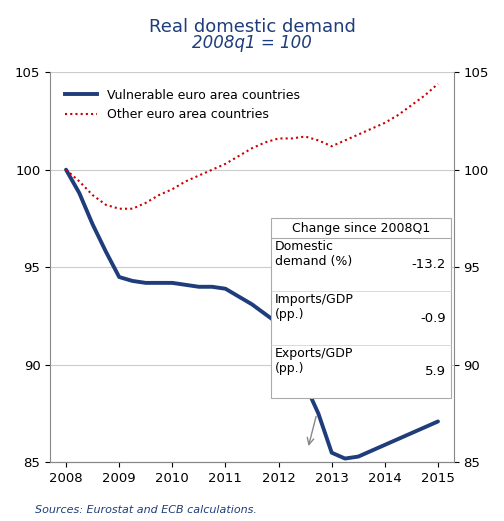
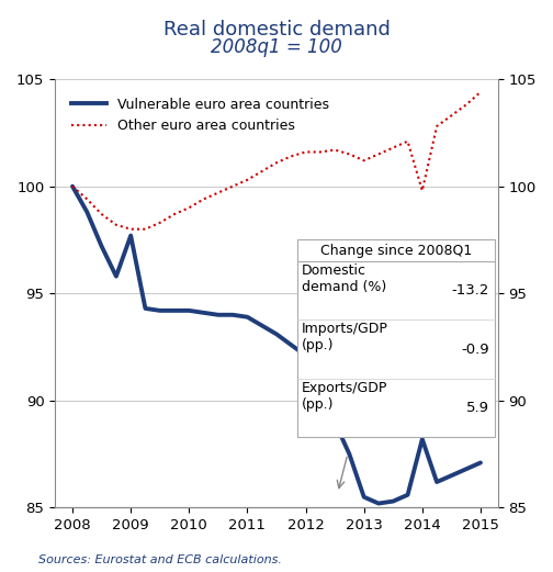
Vulnerable euro area countries/2009: 94.5 -> 97.7
Vulnerable euro area countries/2014: 85.9 -> 88.2
Other euro area countries/2014: 102.4 -> 99.8
